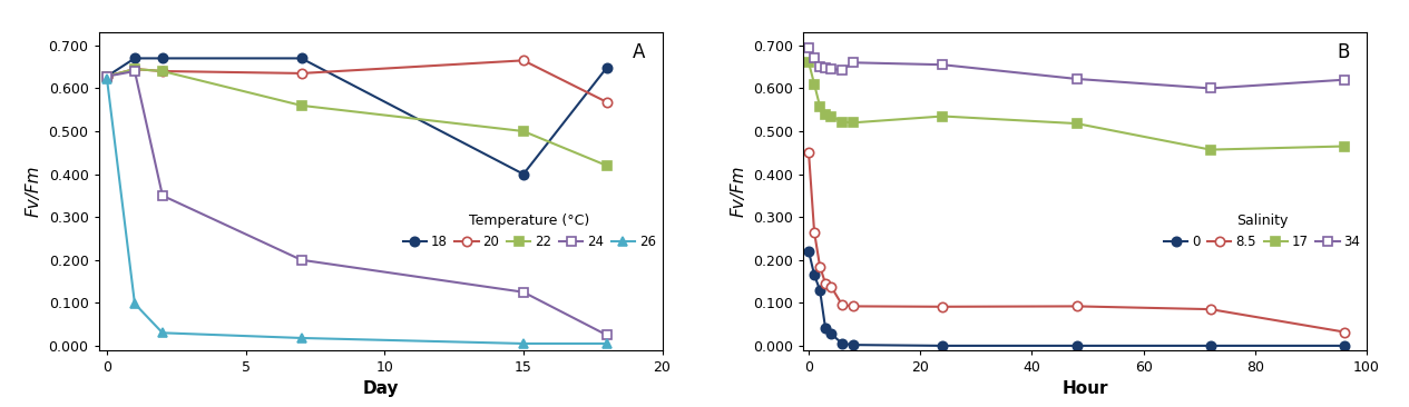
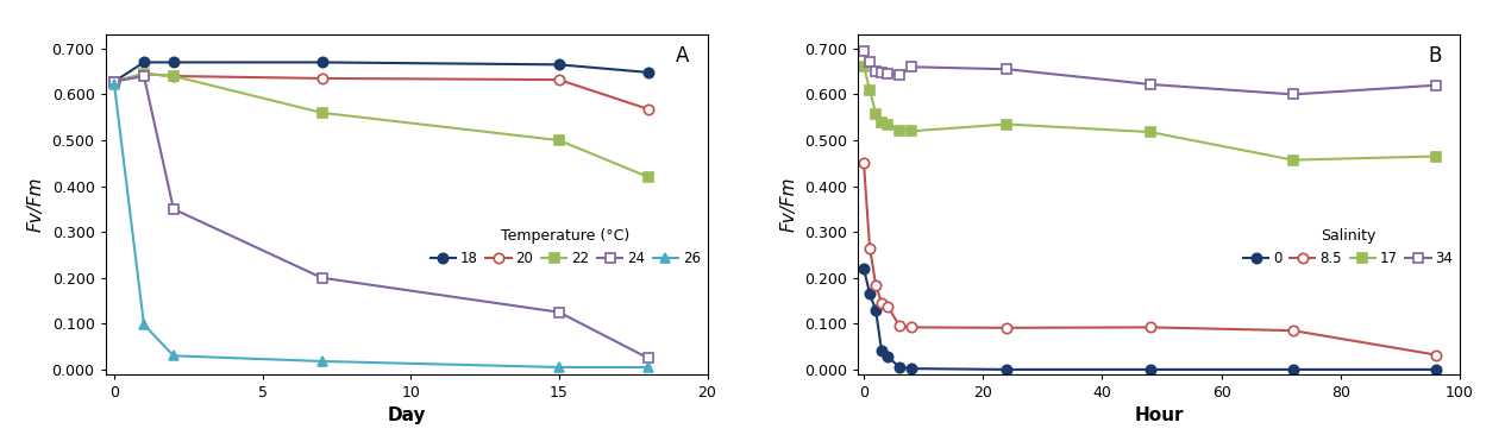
18/15: 0.400 -> 0.665
20/15: 0.665 -> 0.632
